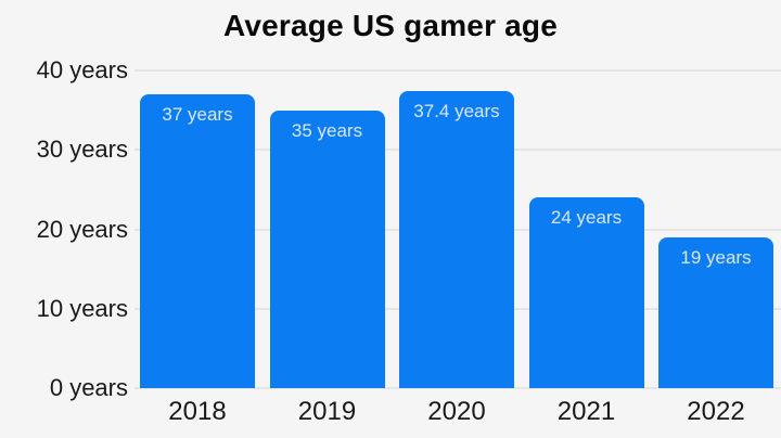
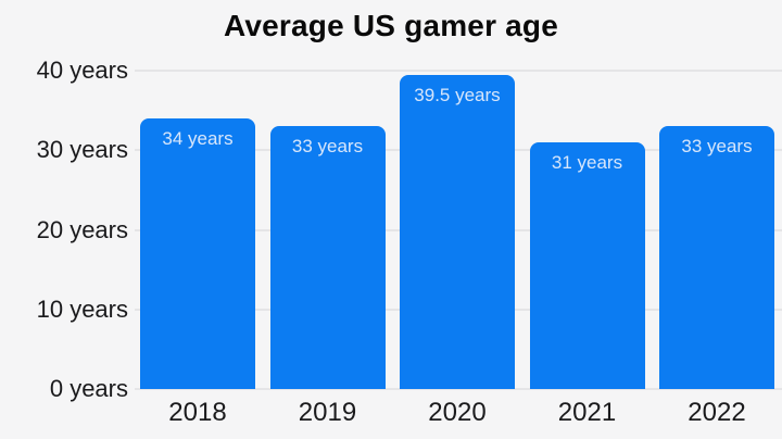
2018: 37 -> 34
2019: 35 -> 33
2020: 37.4 -> 39.5
2021: 24 -> 31
2022: 19 -> 33
